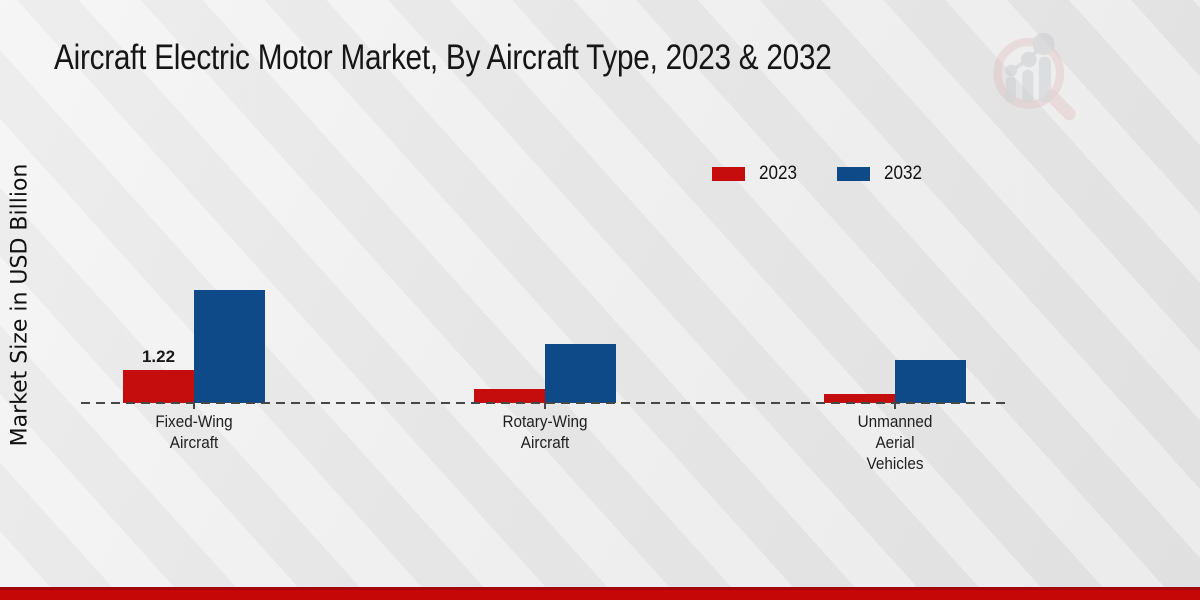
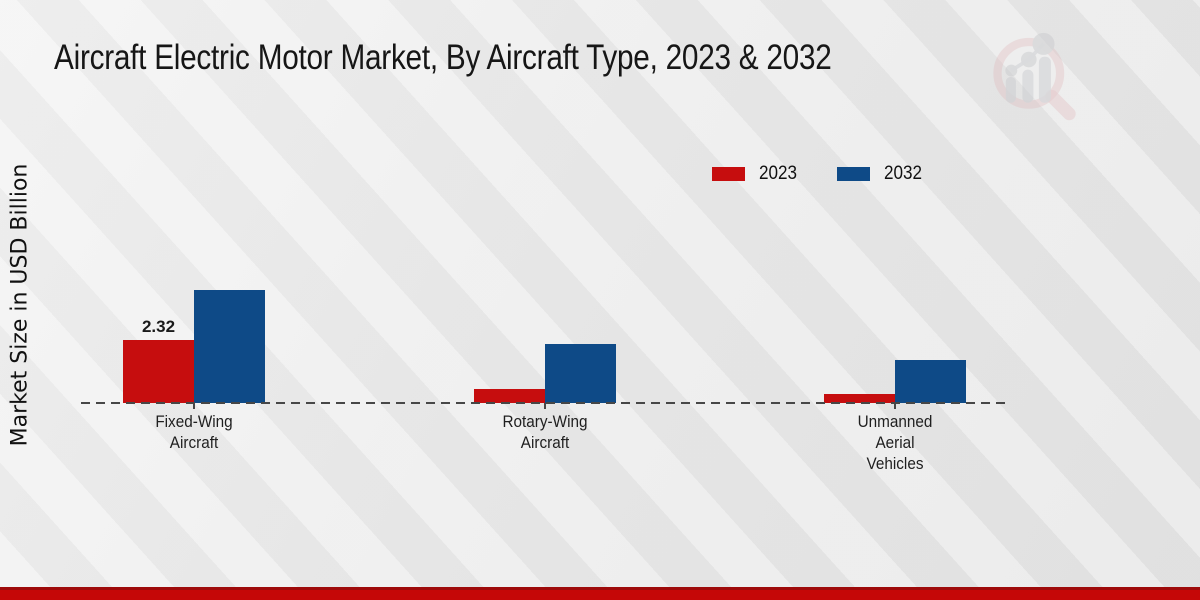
2023/Fixed-Wing Aircraft: 1.22 -> 2.32
